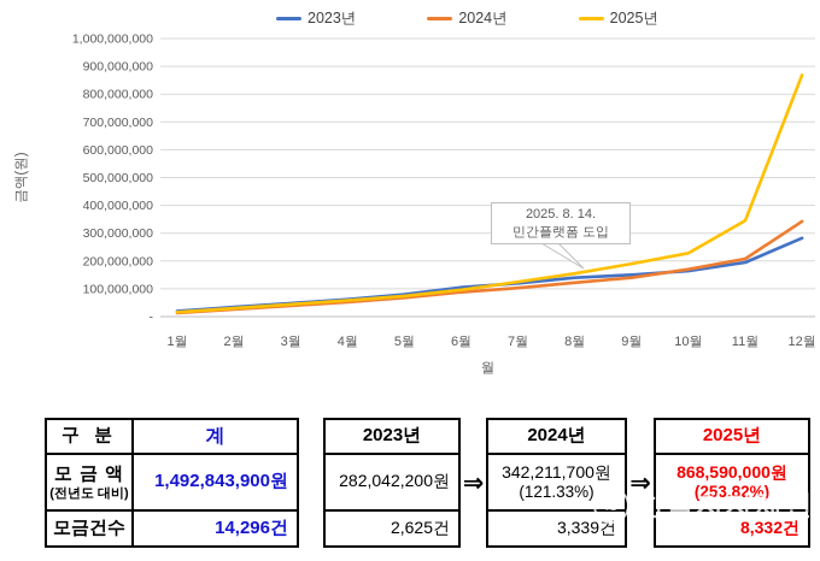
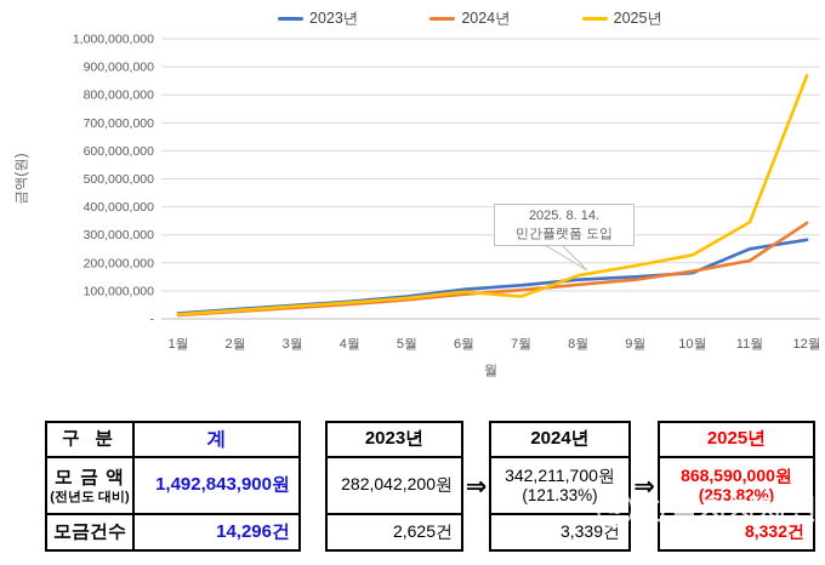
2025년/7월: 120000000 -> 80000000
2023년/11월: 200000000 -> 250000000
